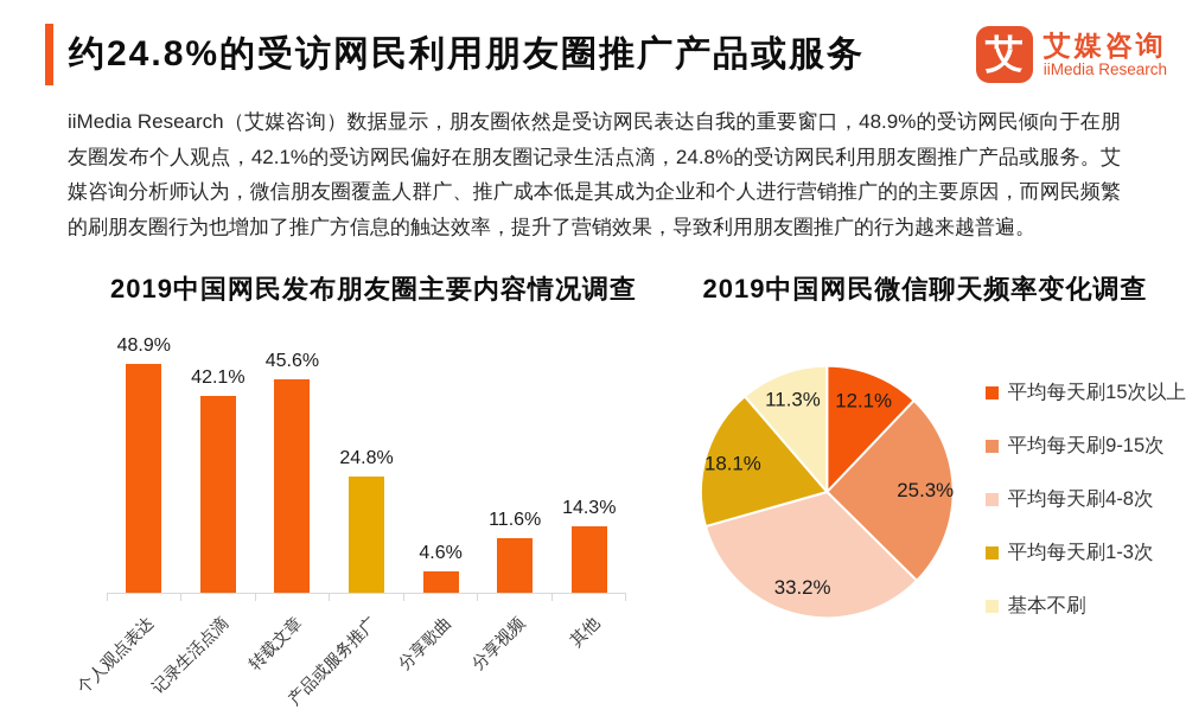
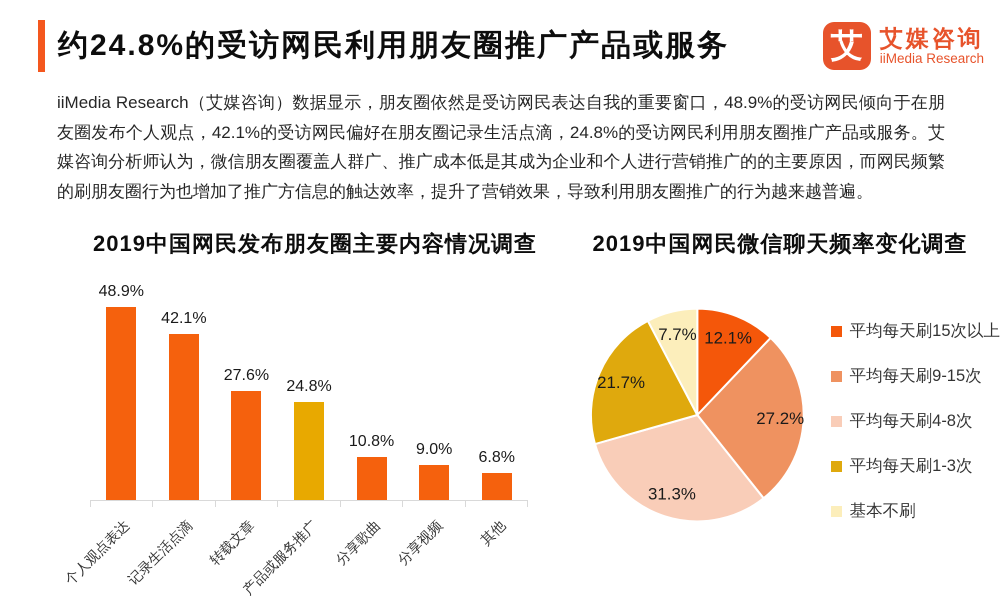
2019中国网民发布朋友圈主要内容情况调查/转载文章: 45.6% -> 27.6%
2019中国网民发布朋友圈主要内容情况调查/分享歌曲: 4.6% -> 10.8%
2019中国网民发布朋友圈主要内容情况调查/分享视频: 11.6% -> 9.0%
2019中国网民发布朋友圈主要内容情况调查/其他: 14.3% -> 6.8%
2019中国网民微信聊天频率变化调查/平均每天刷9-15次: 25.3% -> 27.2%
2019中国网民微信聊天频率变化调查/平均每天刷4-8次: 33.2% -> 31.3%
2019中国网民微信聊天频率变化调查/平均每天刷1-3次: 18.1% -> 21.7%
2019中国网民微信聊天频率变化调查/基本不刷: 11.3% -> 7.7%
